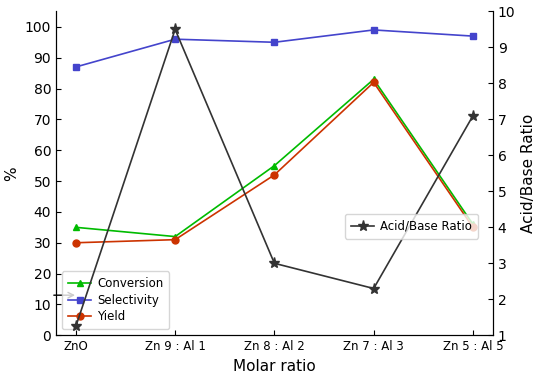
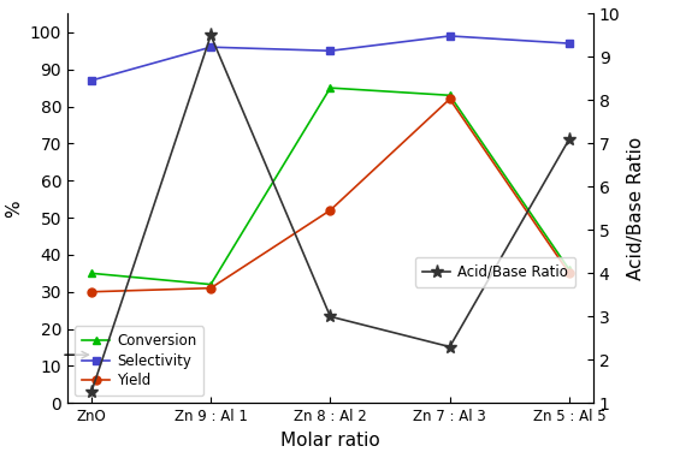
Conversion/Zn 8 : Al 2: 55 -> 85
